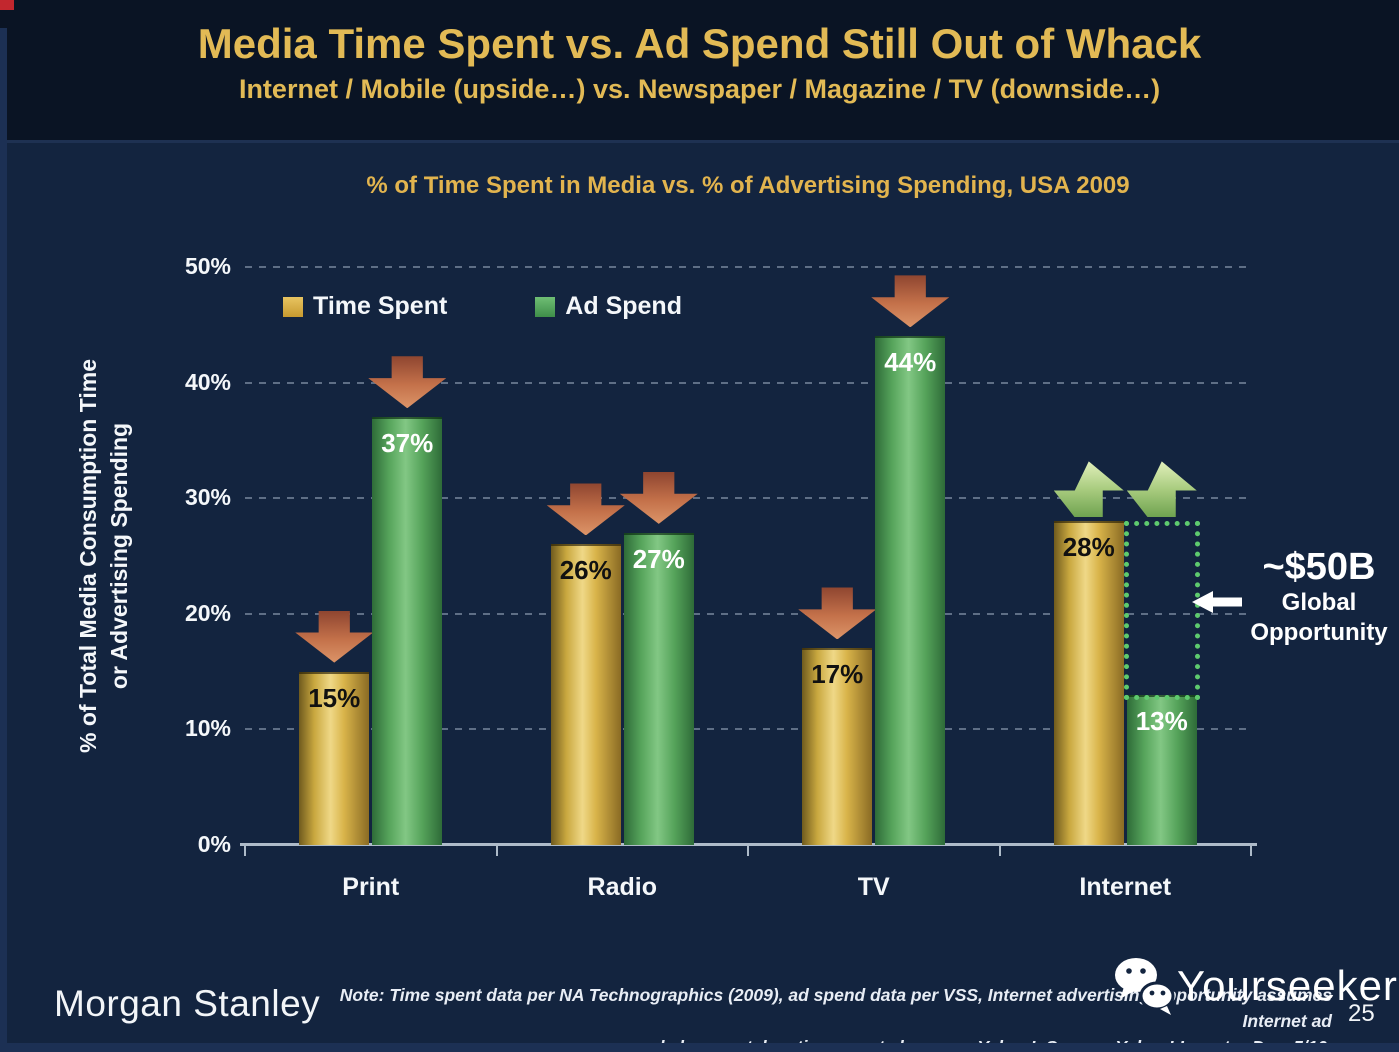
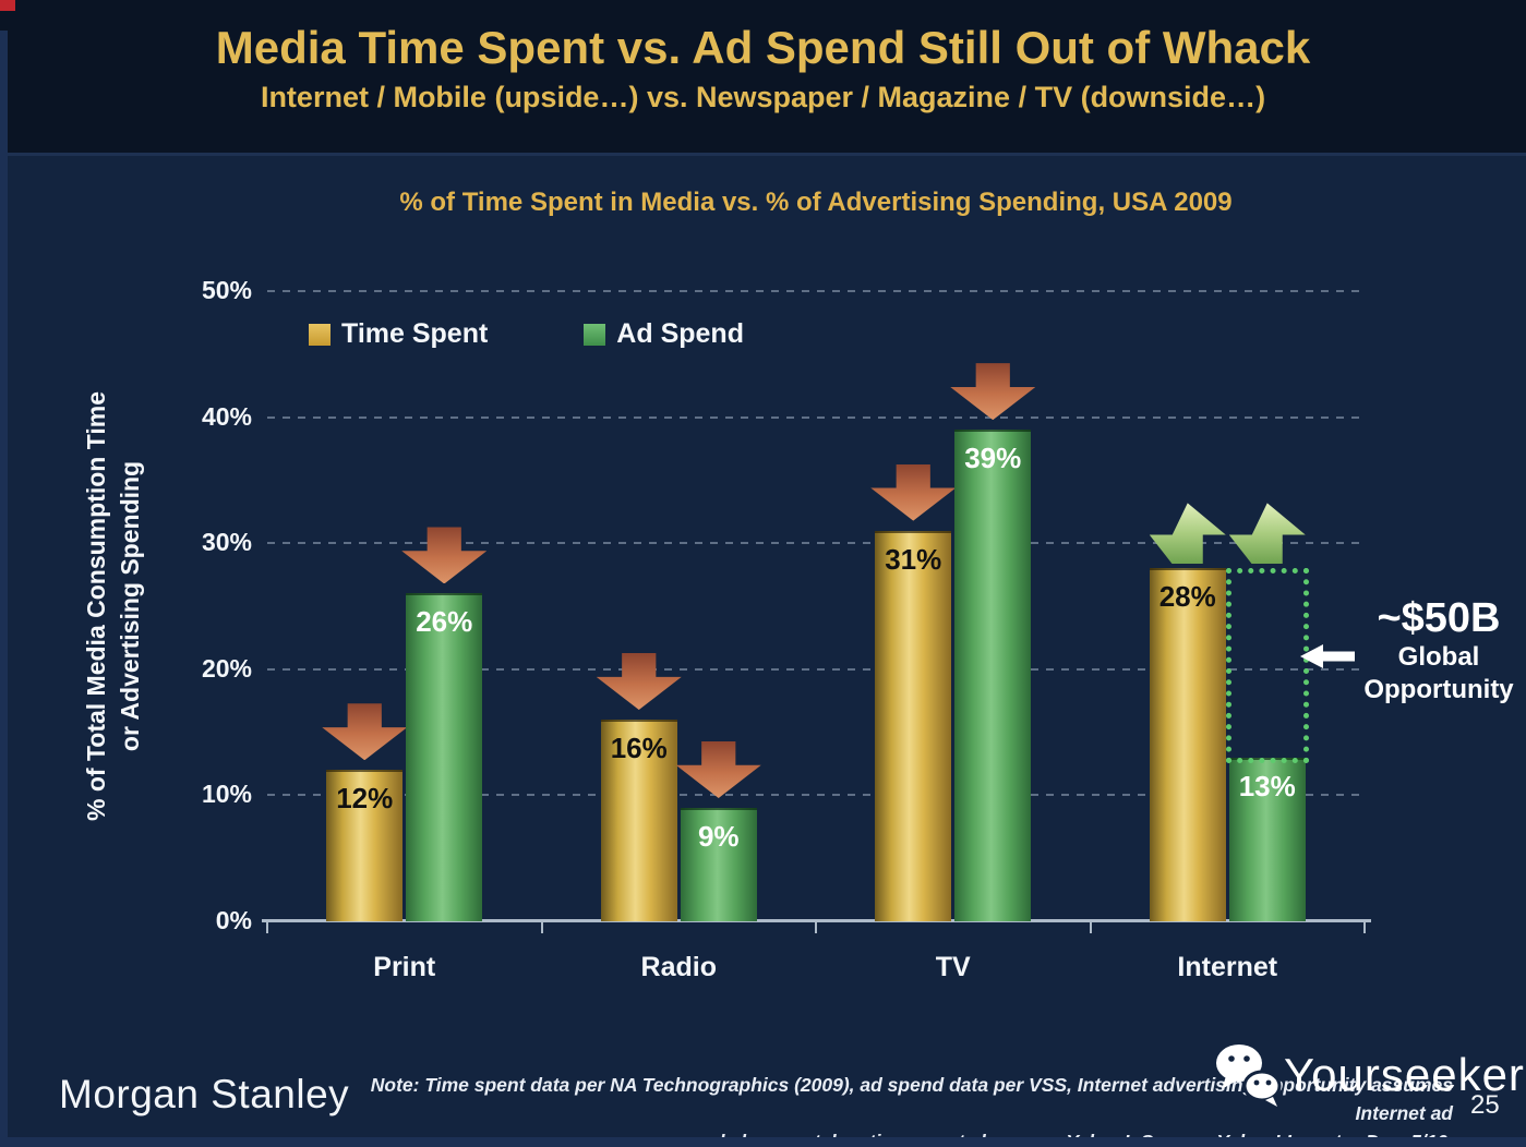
Time Spent/Print: 15% -> 12%
Ad Spend/Print: 37% -> 26%
Time Spent/Radio: 26% -> 16%
Ad Spend/Radio: 27% -> 9%
Time Spent/TV: 17% -> 31%
Ad Spend/TV: 44% -> 39%
